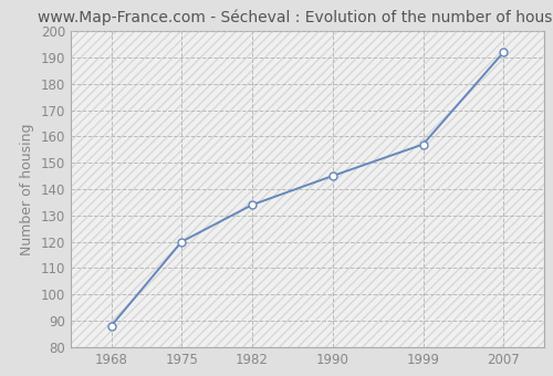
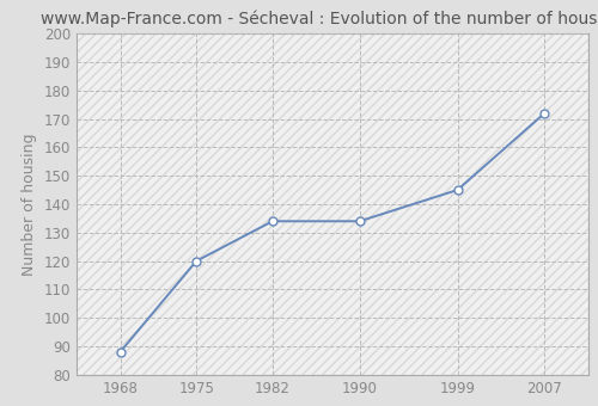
1990: 145 -> 134
1999: 157 -> 145
2007: 192 -> 172
